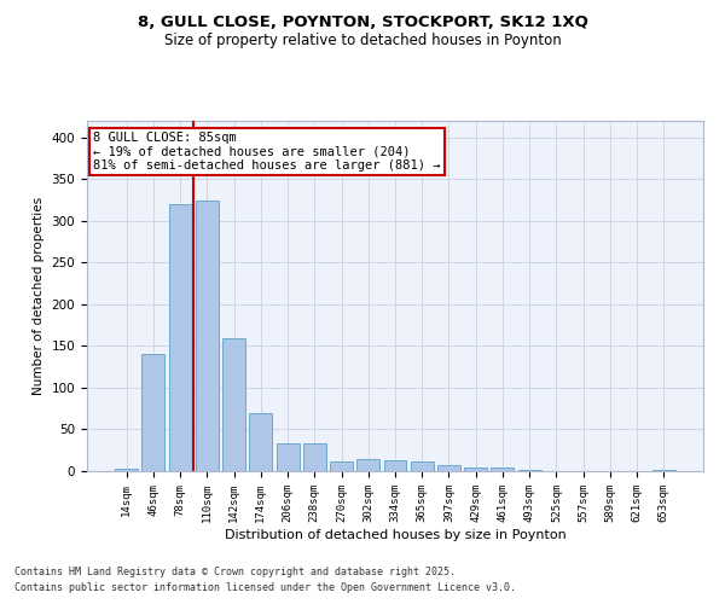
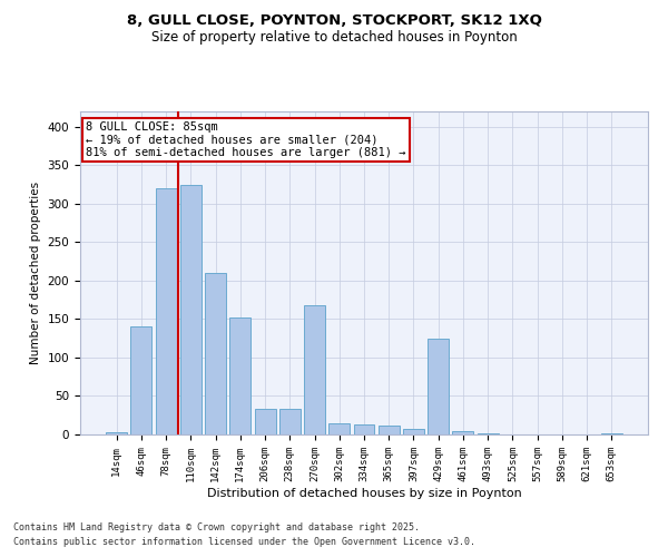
142sqm: 160 -> 210
174sqm: 70 -> 152
270sqm: 12 -> 168
429sqm: 5 -> 124
